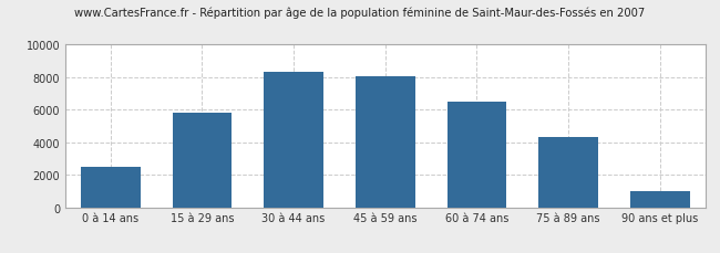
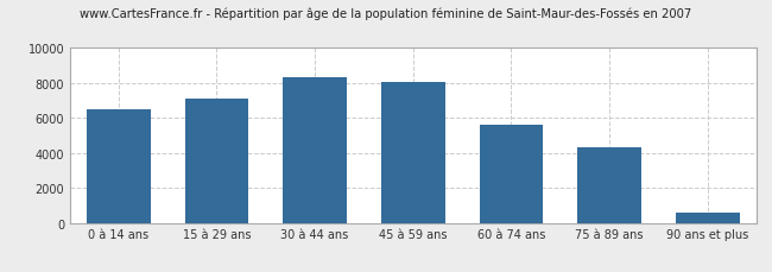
0 à 14 ans: 2500 -> 6500
15 à 29 ans: 5800 -> 7100
60 à 74 ans: 6500 -> 5600
90 ans et plus: 1000 -> 600
